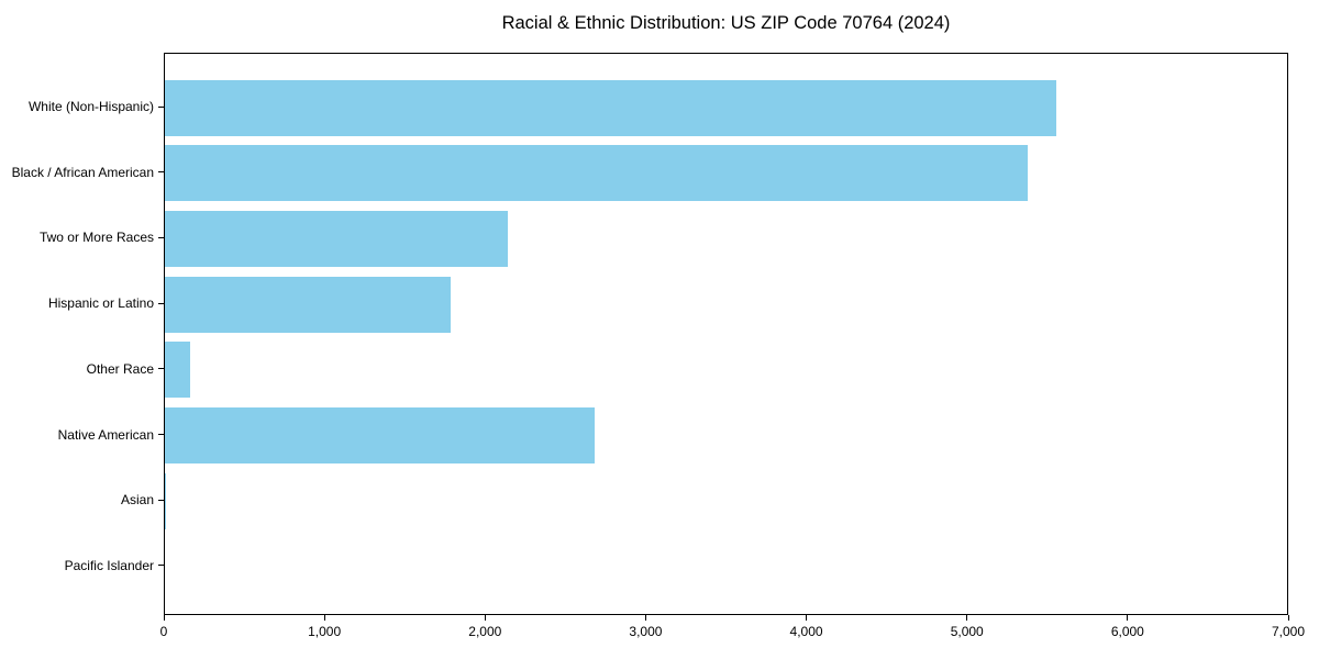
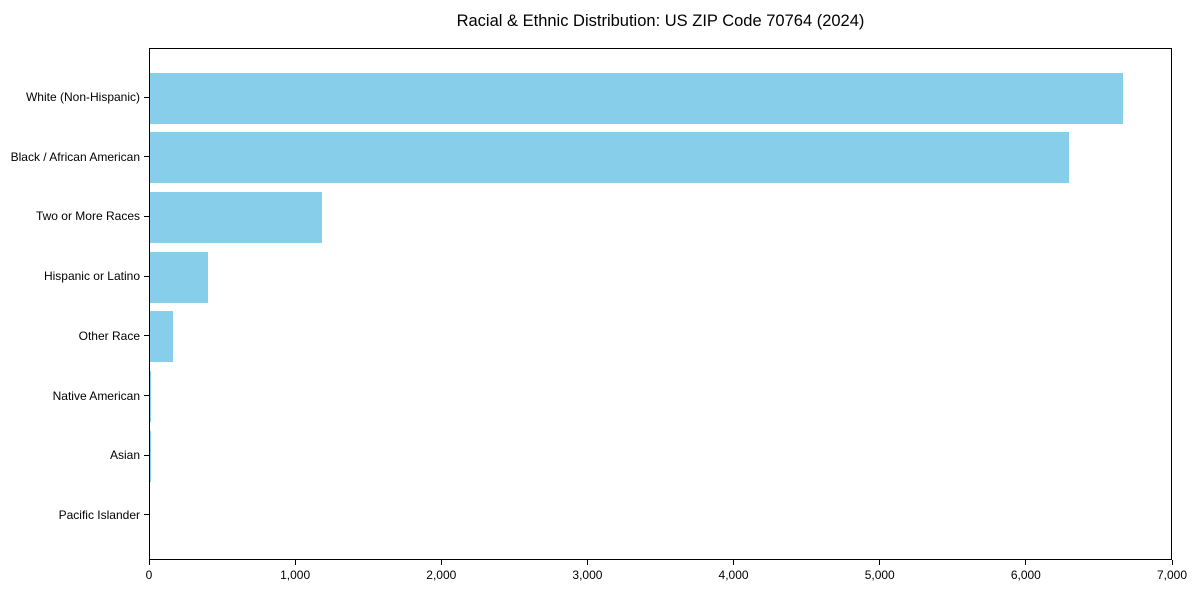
White (Non-Hispanic): 5560 -> 6670
Black / African American: 5380 -> 6300
Two or More Races: 2140 -> 1180
Hispanic or Latino: 1780 -> 400
Native American: 2680 -> 10
